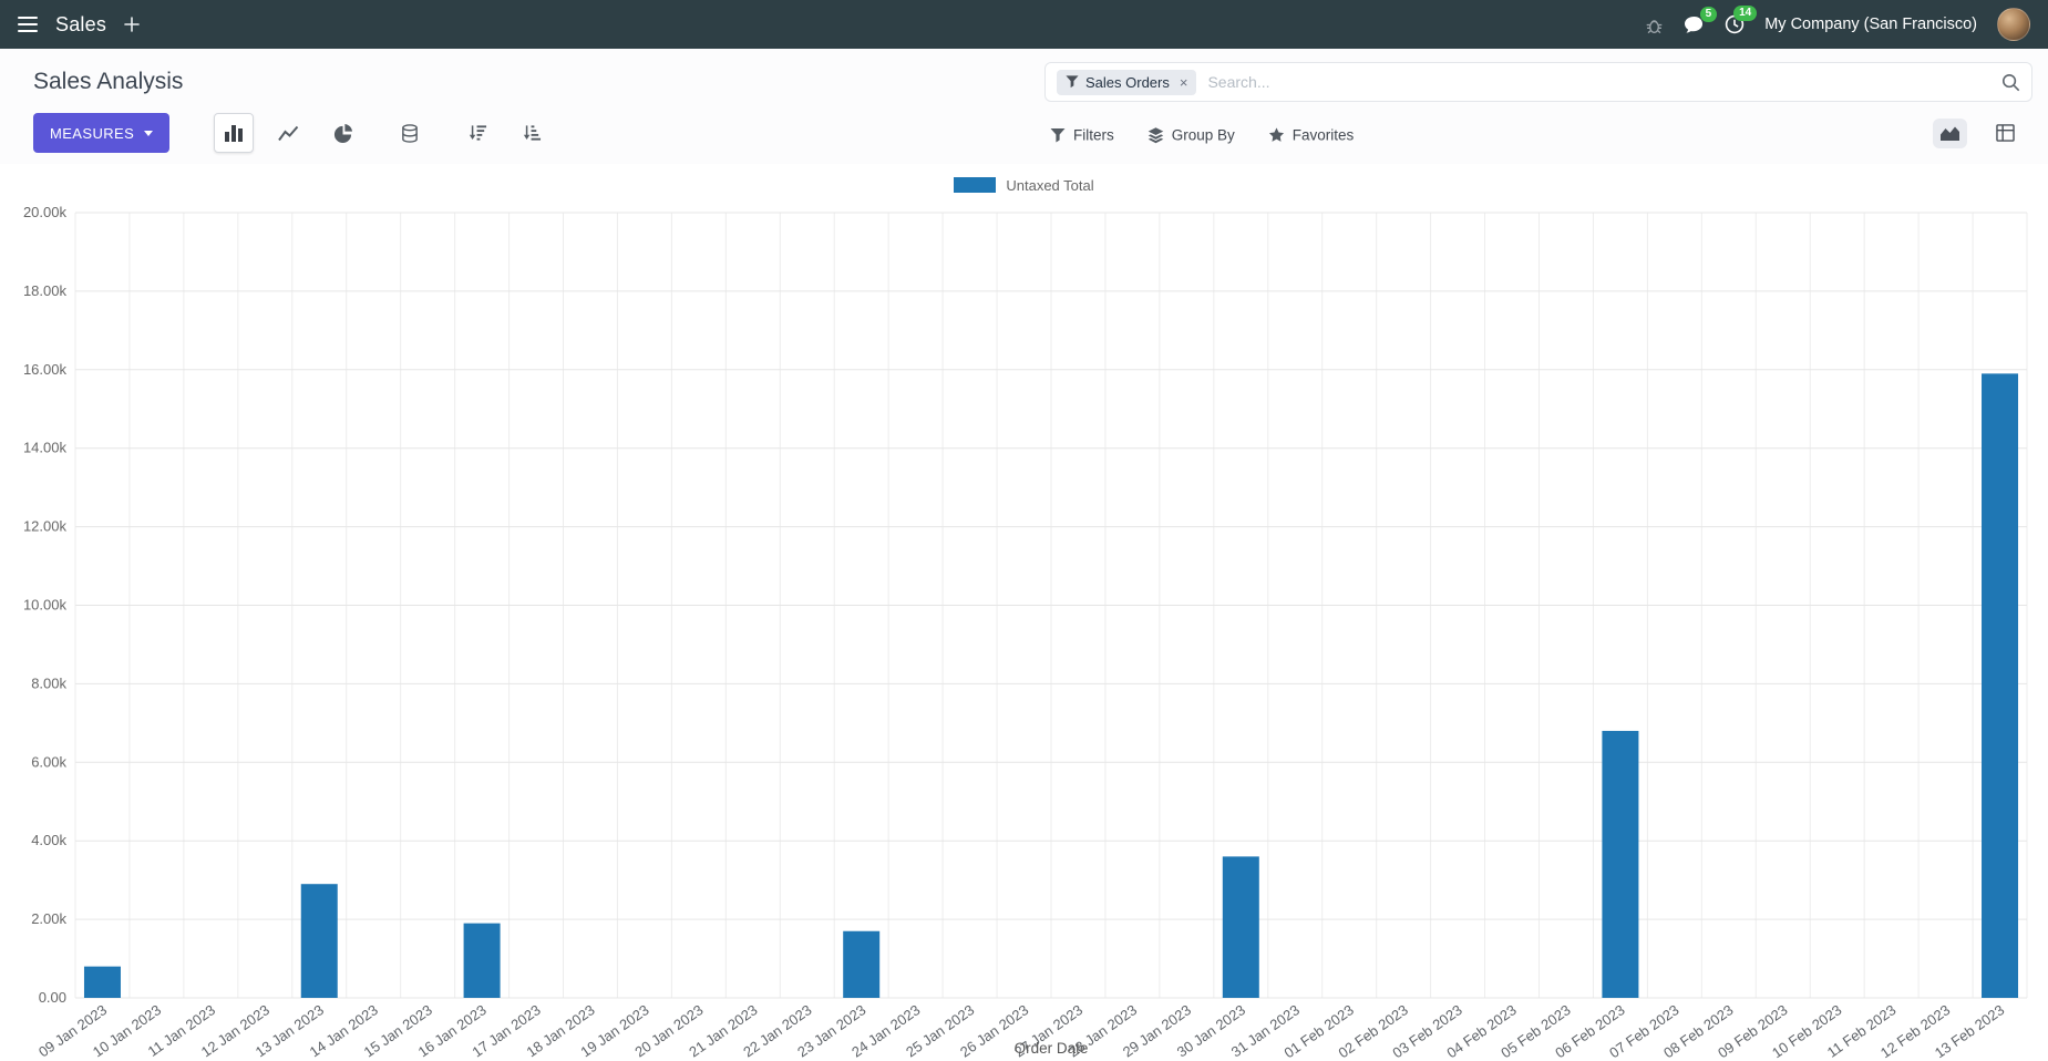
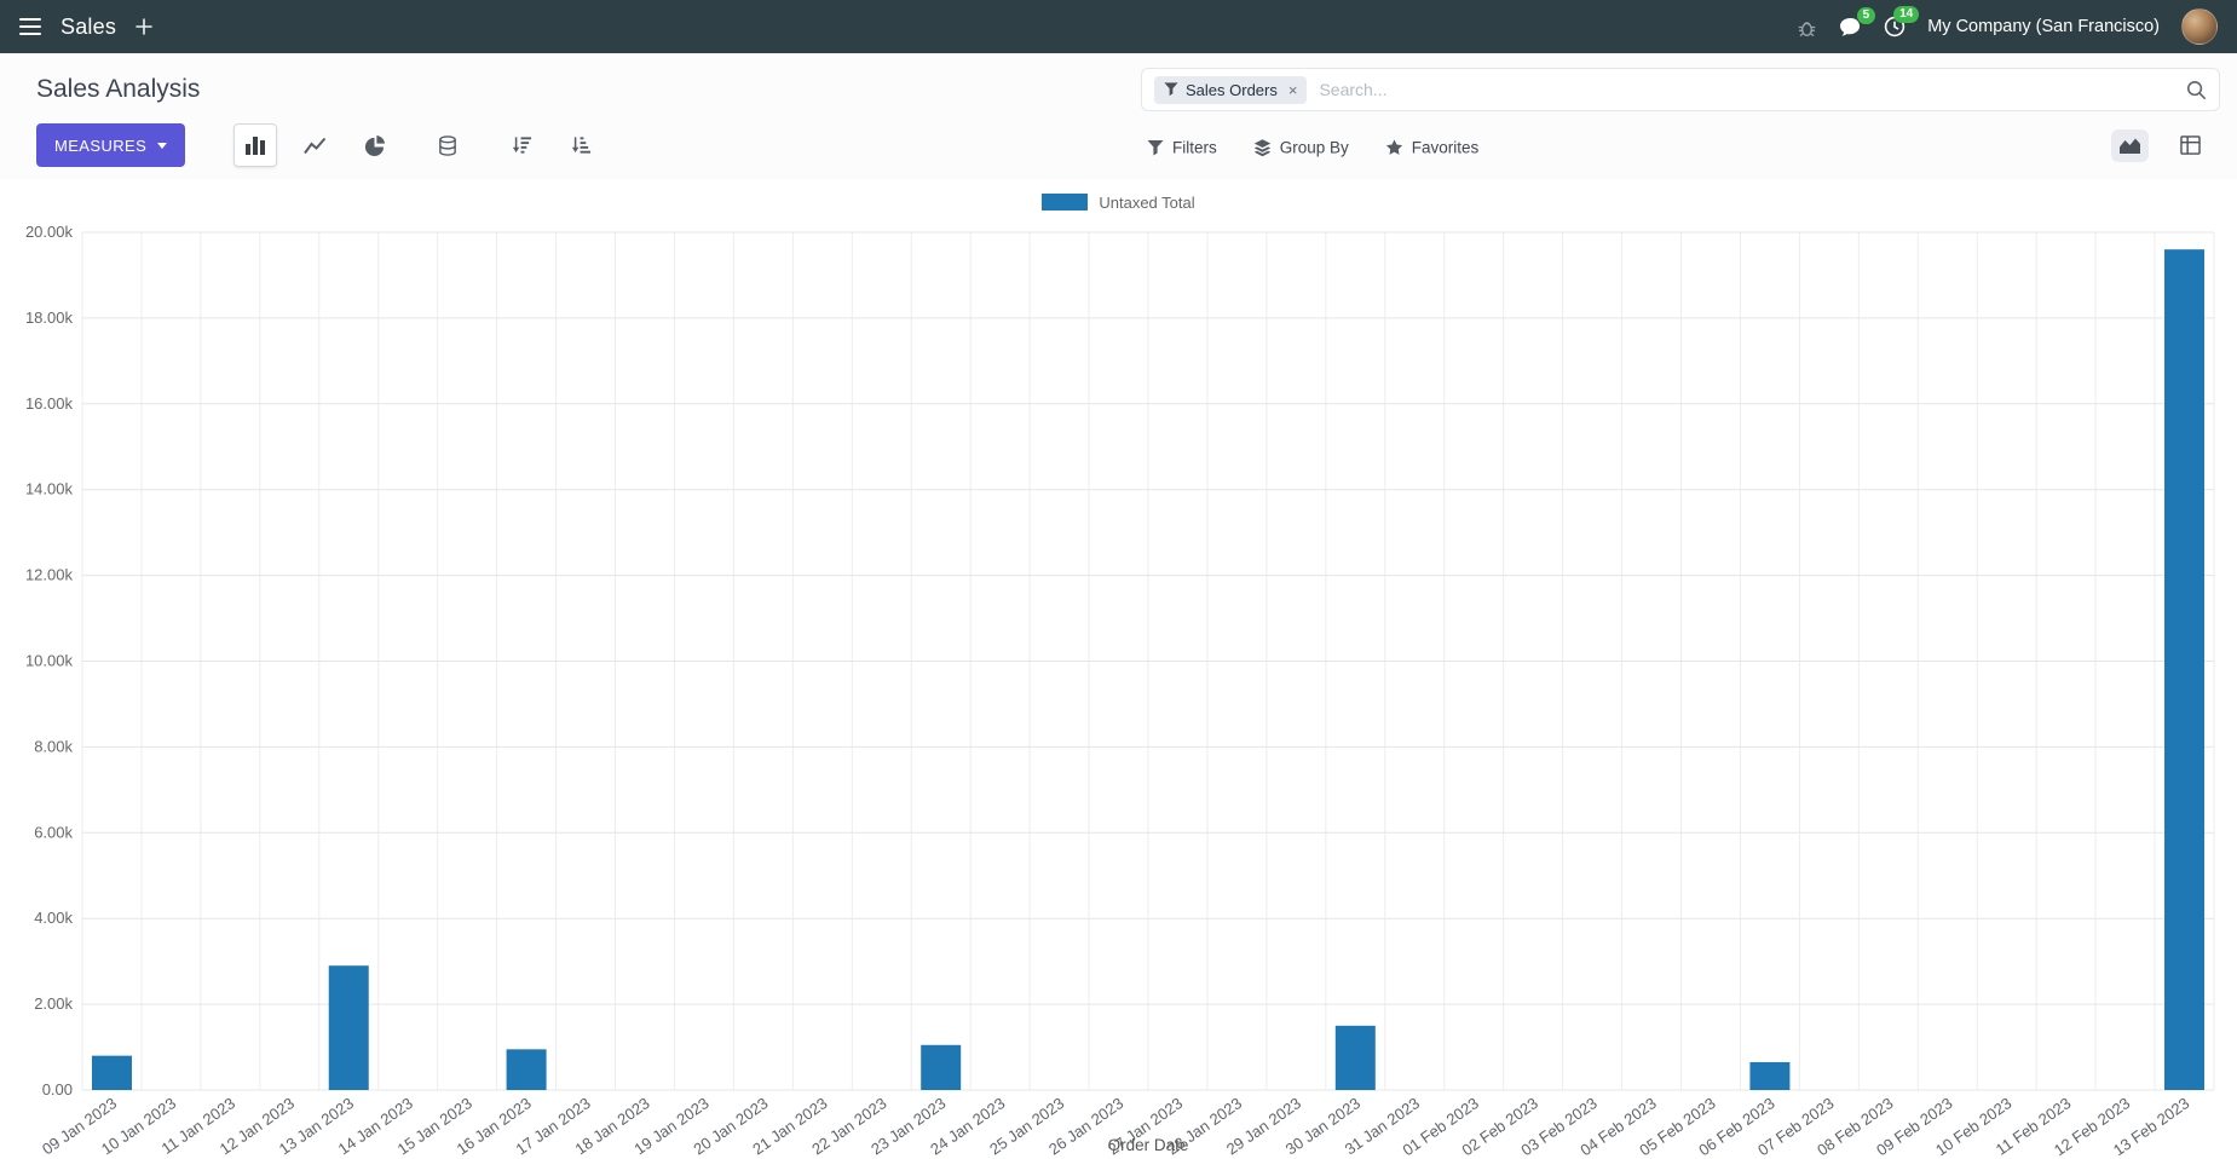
16 Jan 2023: 1.9k -> 1.0k
23 Jan 2023: 1.7k -> 1.0k
30 Jan 2023: 3.6k -> 1.5k
06 Feb 2023: 6.8k -> 0.6k
13 Feb 2023: 15.9k -> 19.6k
